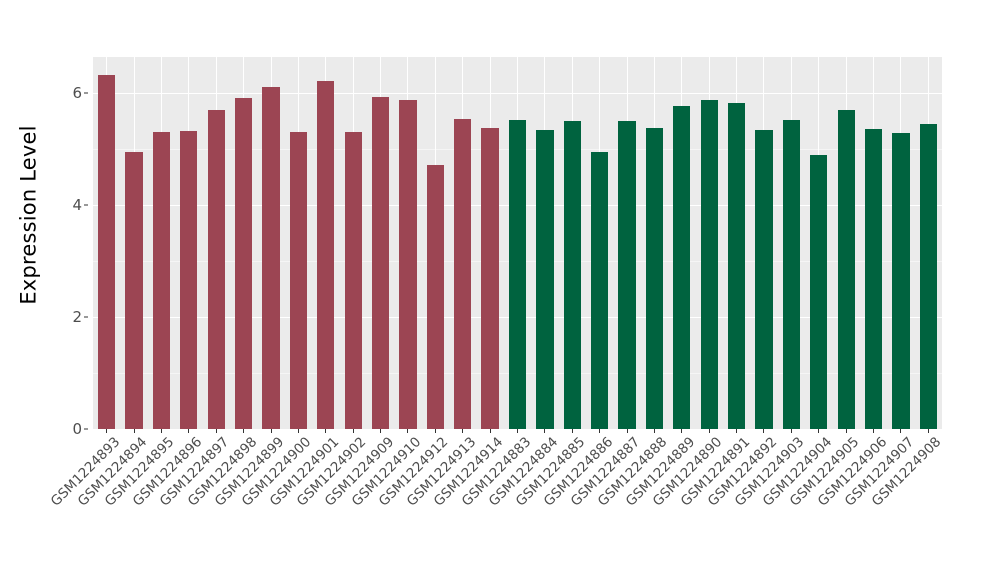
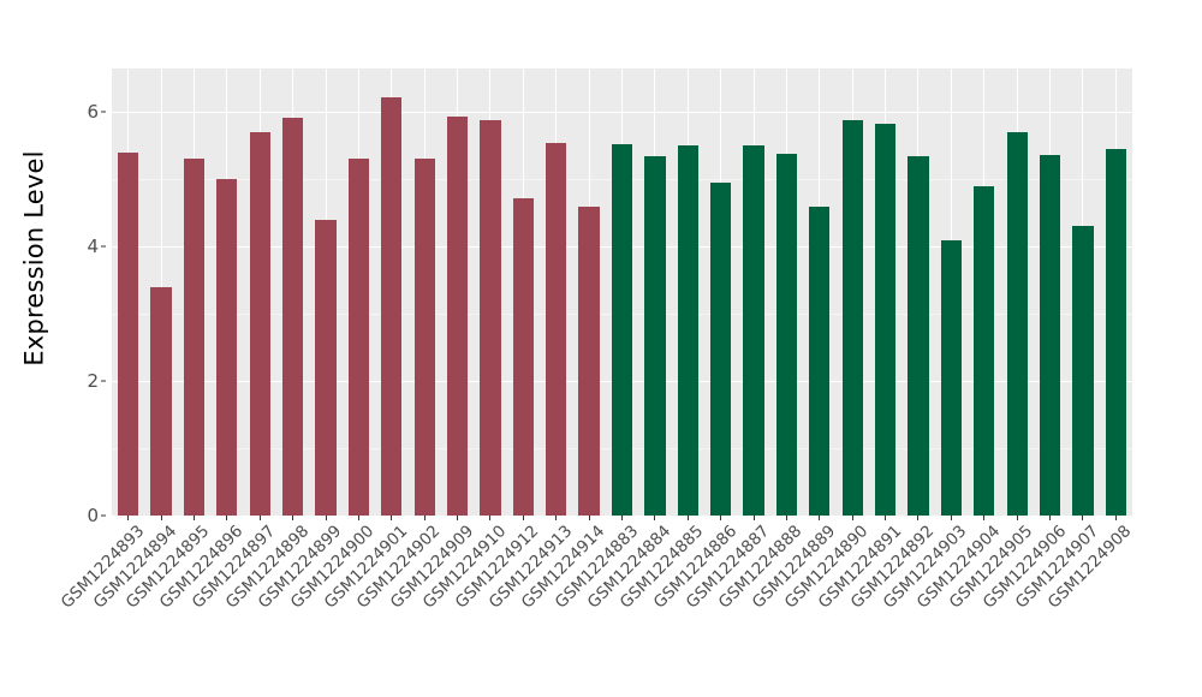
GSM1224893: 6.3 -> 5.4
GSM1224894: 5.0 -> 3.4
GSM1224896: 5.3 -> 5.0
GSM1224899: 6.1 -> 4.4
GSM1224914: 5.4 -> 4.6
GSM1224889: 5.8 -> 4.6
GSM1224903: 5.5 -> 4.1
GSM1224907: 5.3 -> 4.3
